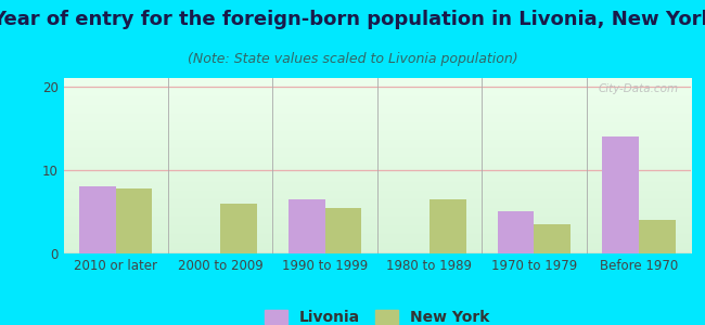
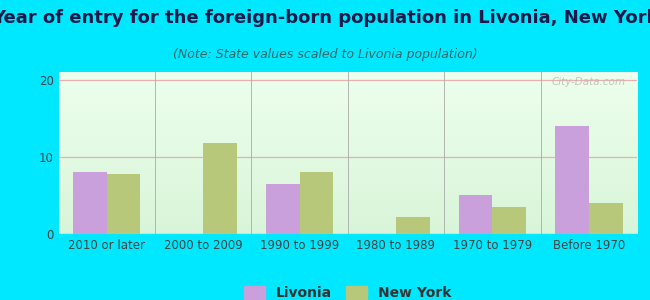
New York/2000 to 2009: 6.0 -> 11.8
New York/1990 to 1999: 5.5 -> 8.0
New York/1980 to 1989: 6.5 -> 2.2
